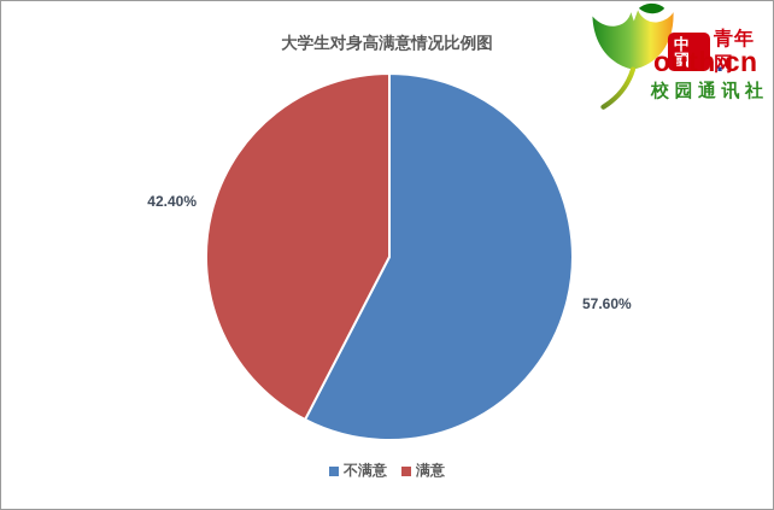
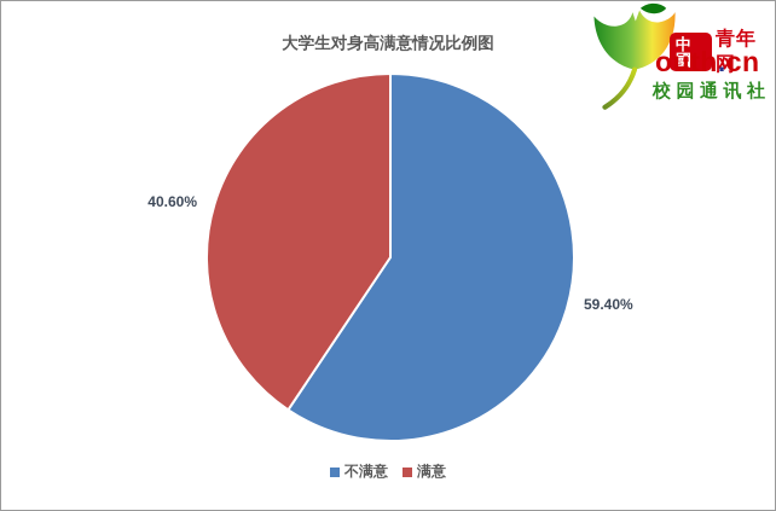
不满意: 57.60% -> 59.40%
满意: 42.40% -> 40.60%
